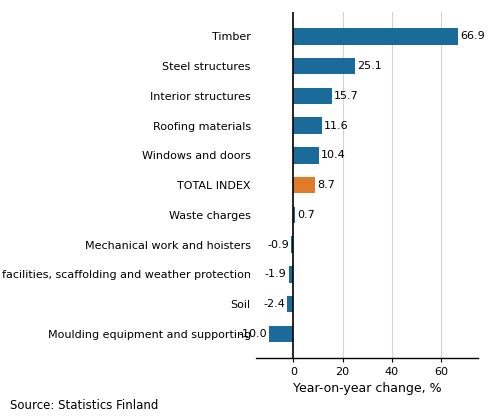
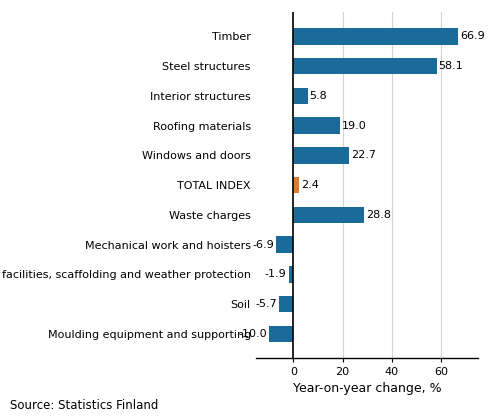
Steel structures: 25.1 -> 58.1
Interior structures: 15.7 -> 5.8
Roofing materials: 11.6 -> 19.0
Windows and doors: 10.4 -> 22.7
TOTAL INDEX: 8.7 -> 2.4
Waste charges: 0.7 -> 28.8
Mechanical work and hoisters: -0.9 -> -6.9
Soil: -2.4 -> -5.7
